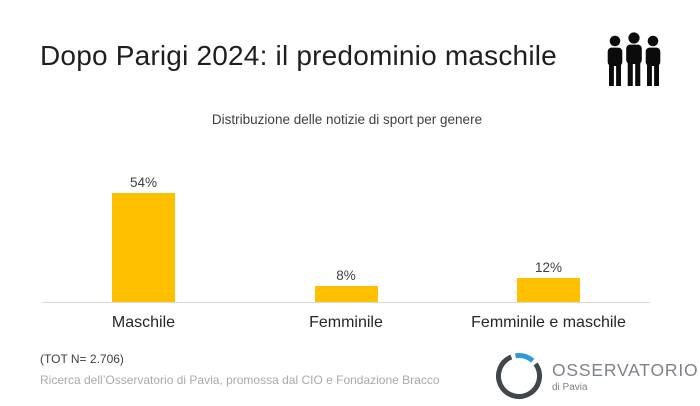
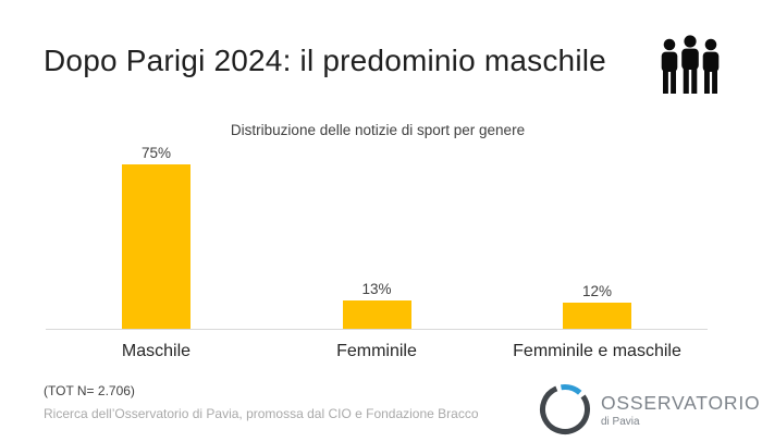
Maschile: 54% -> 75%
Femminile: 8% -> 13%
